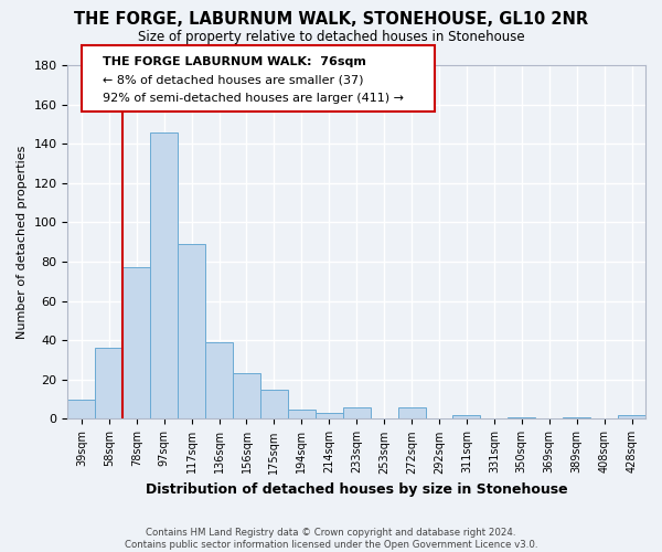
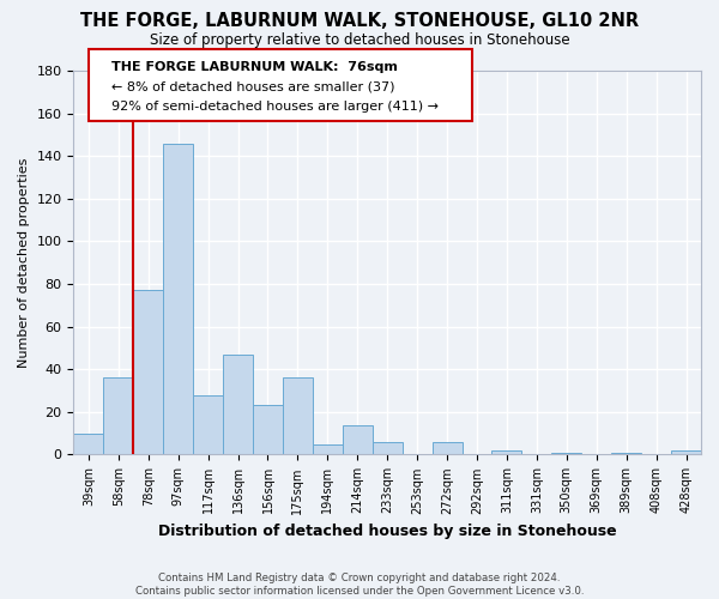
117sqm: 89 -> 28
136sqm: 39 -> 47
175sqm: 15 -> 36
214sqm: 3 -> 14
